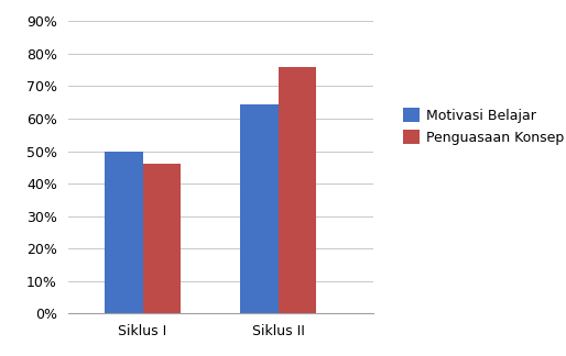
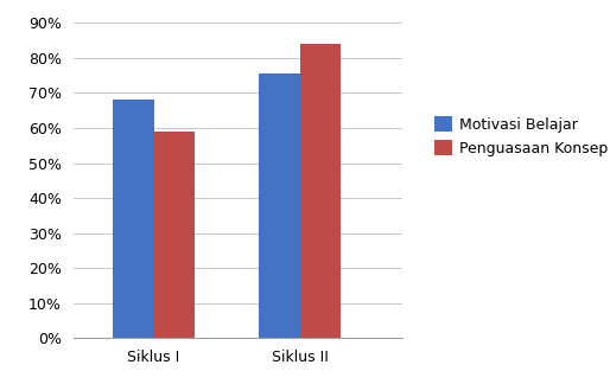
Motivasi Belajar/Siklus I: 50.0% -> 68.0%
Penguasaan Konsep/Siklus I: 46% -> 59%
Motivasi Belajar/Siklus II: 64.5% -> 75.5%
Penguasaan Konsep/Siklus II: 76% -> 84%
